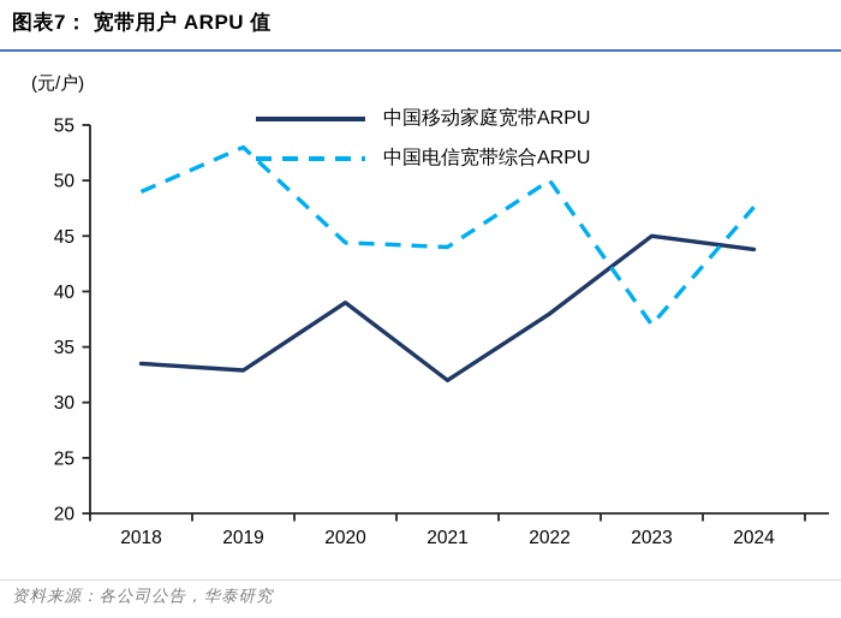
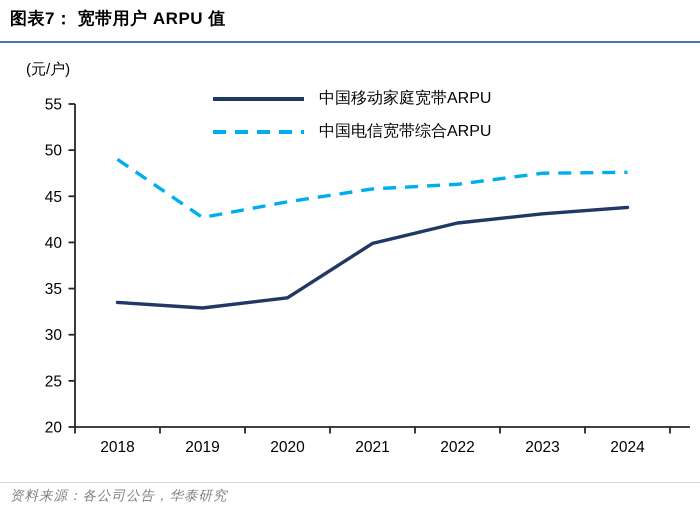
中国电信宽带综合ARPU/2019: 53 -> 43
中国移动家庭宽带ARPU/2020: 39 -> 34
中国移动家庭宽带ARPU/2021: 32 -> 40
中国电信宽带综合ARPU/2021: 44 -> 46
中国移动家庭宽带ARPU/2022: 38 -> 42
中国电信宽带综合ARPU/2022: 50 -> 46
中国移动家庭宽带ARPU/2023: 45 -> 43
中国电信宽带综合ARPU/2023: 37 -> 48
